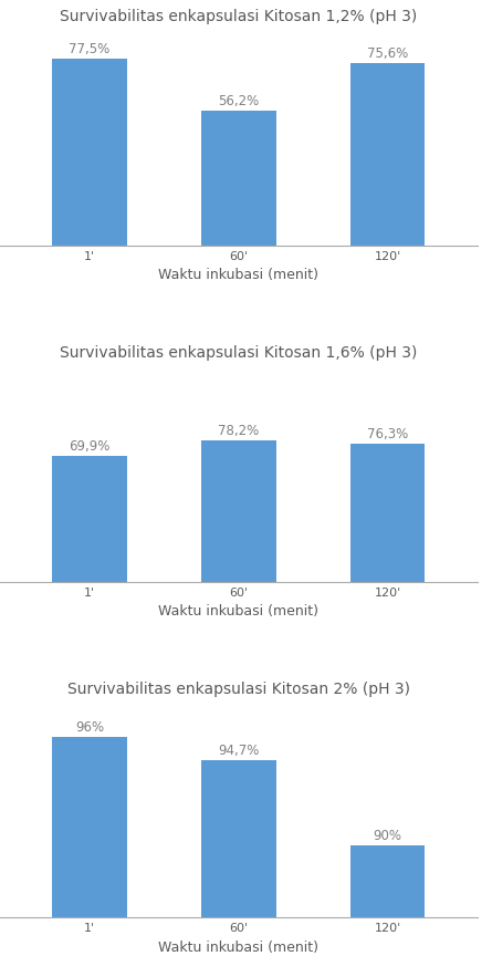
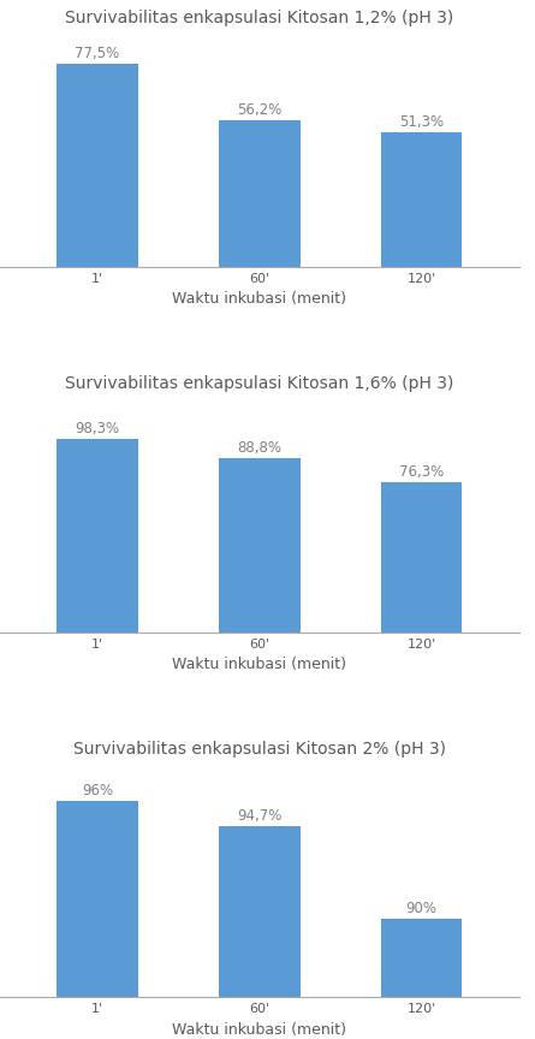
Survivabilitas enkapsulasi Kitosan 1,2% (pH 3)/120': 75,6% -> 51,3%
Survivabilitas enkapsulasi Kitosan 1,6% (pH 3)/1': 69,9% -> 98,3%
Survivabilitas enkapsulasi Kitosan 1,6% (pH 3)/60': 78,2% -> 88,8%
